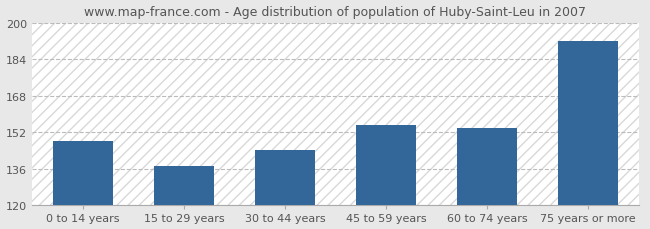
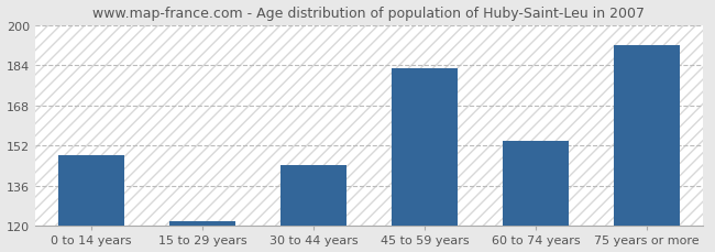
15 to 29 years: 137 -> 122
45 to 59 years: 155 -> 183
